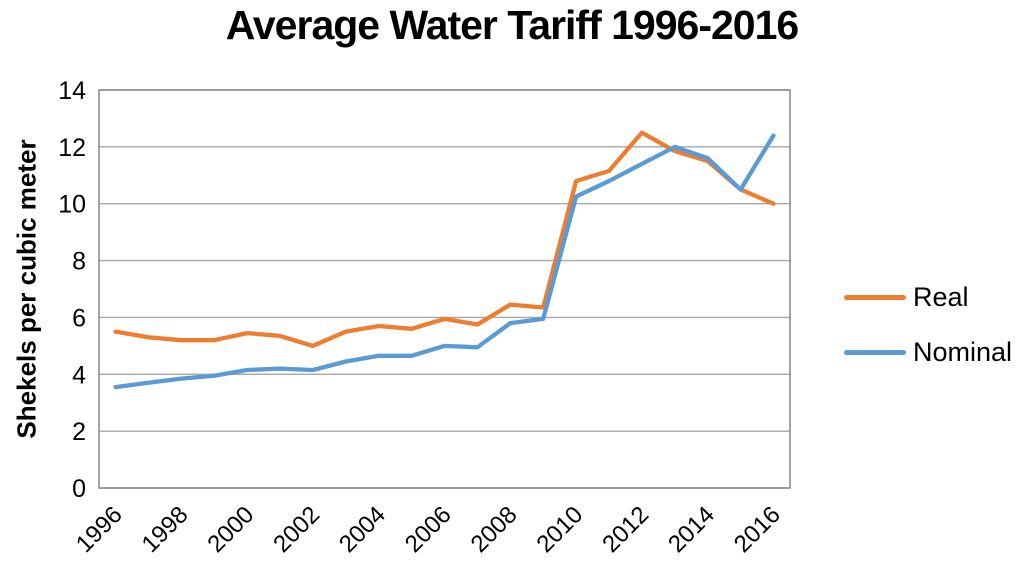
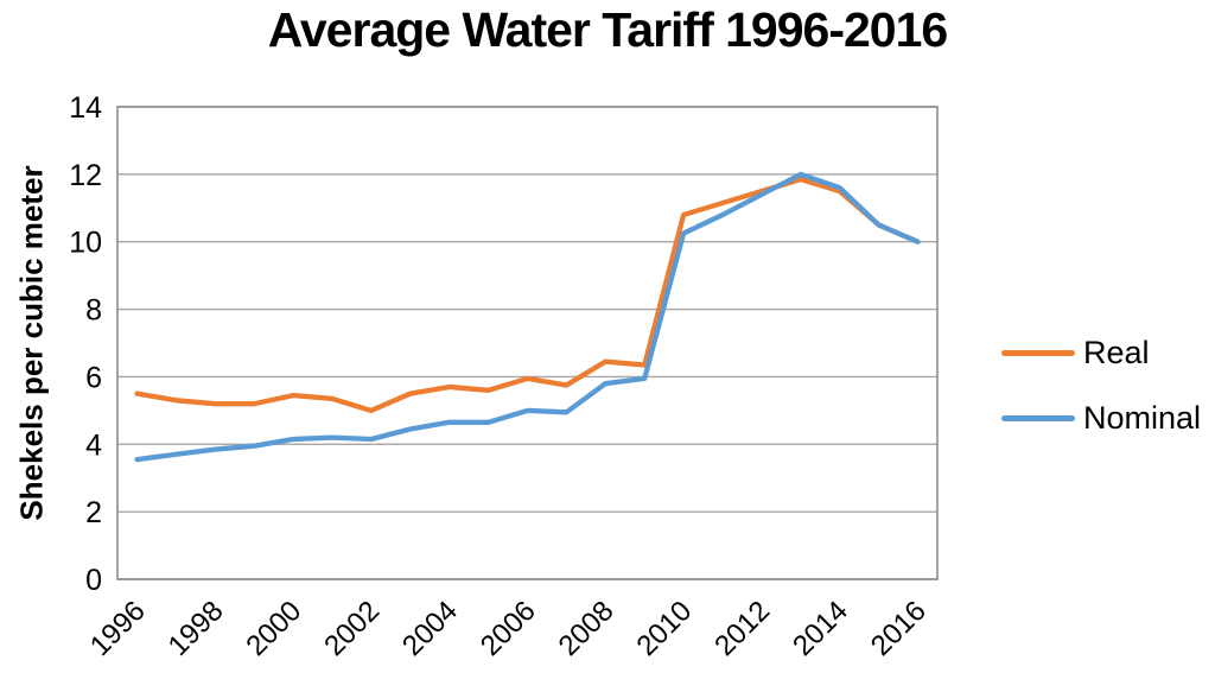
Real/2012: 12.5 -> 11.5
Nominal/2016: 12.4 -> 10.0
